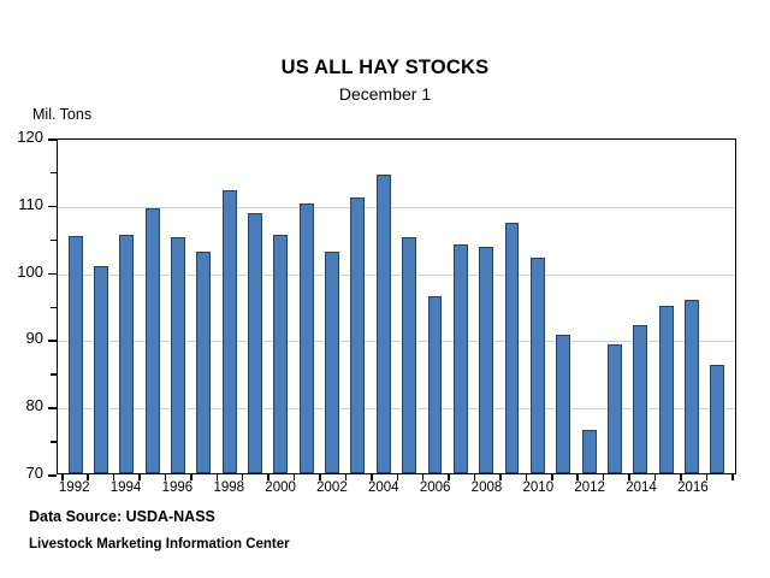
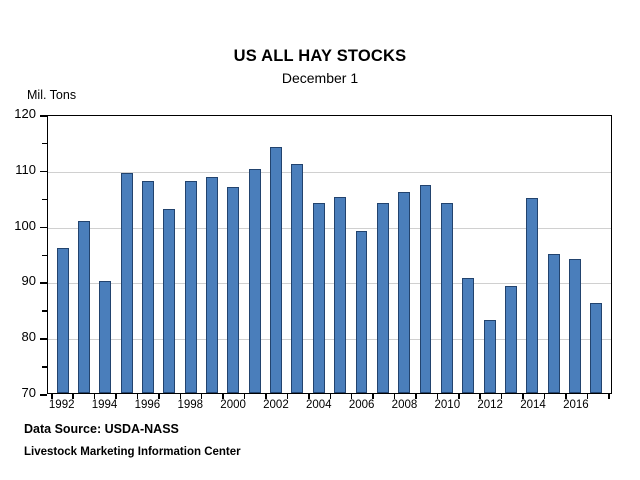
1992: 105 -> 96
1994: 105 -> 90
1996: 105 -> 108
1998: 112 -> 108
2000: 106 -> 107
2002: 103 -> 114
2004: 114 -> 104
2006: 96 -> 99
2008: 104 -> 106
2010: 102 -> 104
2012: 76 -> 83
2014: 92 -> 105
2016: 96 -> 94
